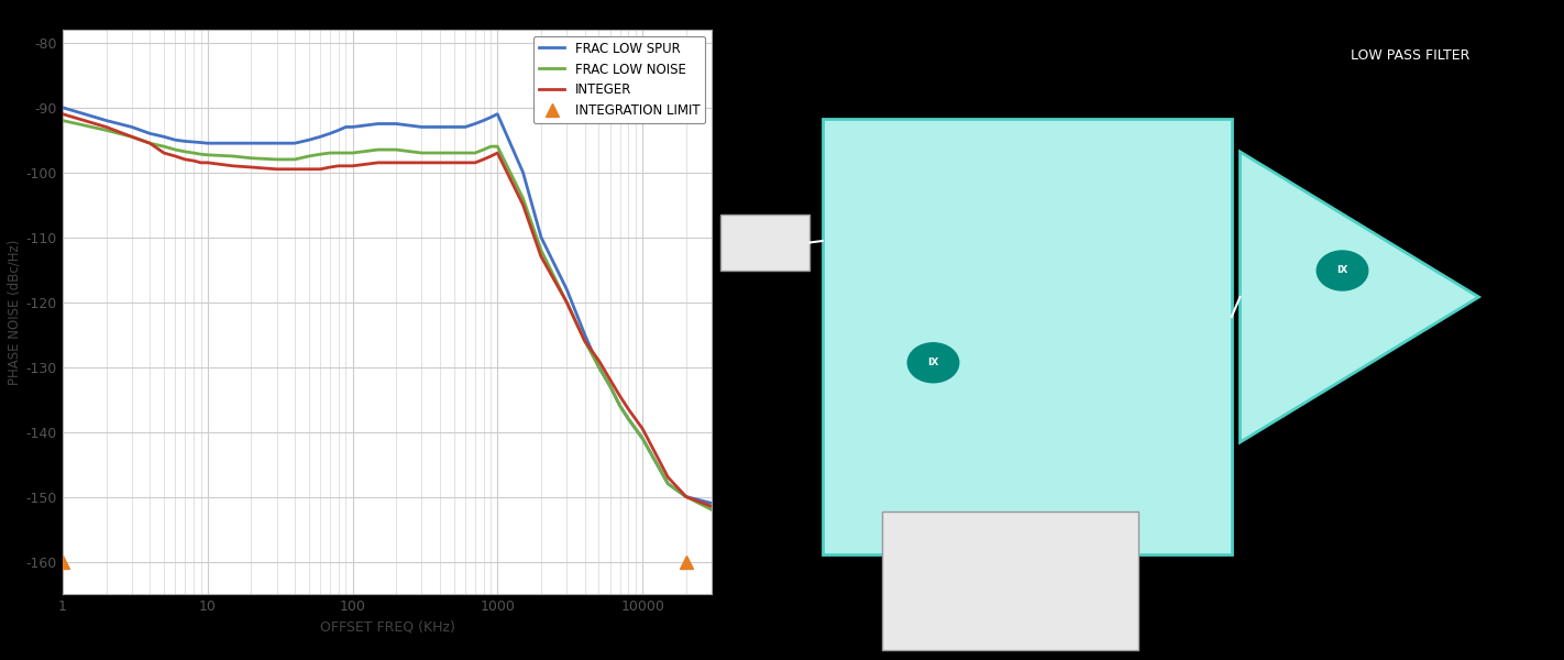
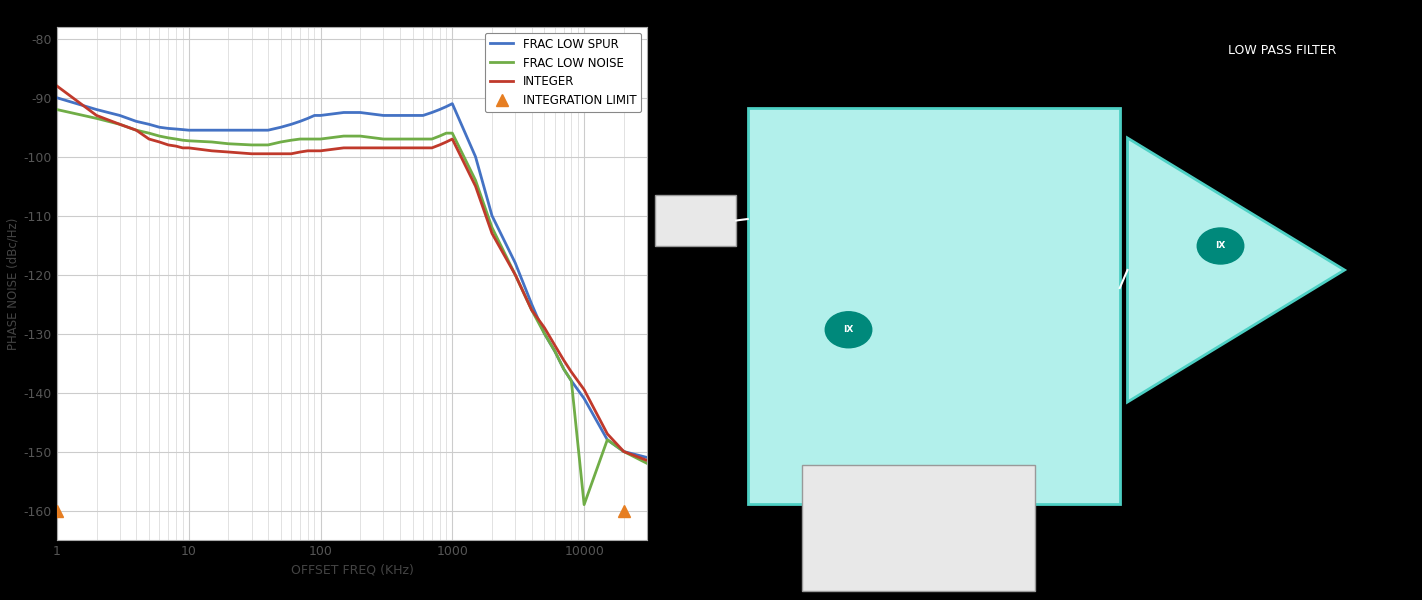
INTEGER/1: -91.0 -> -88.0
FRAC LOW NOISE/10000: -141.0 -> -159.0
